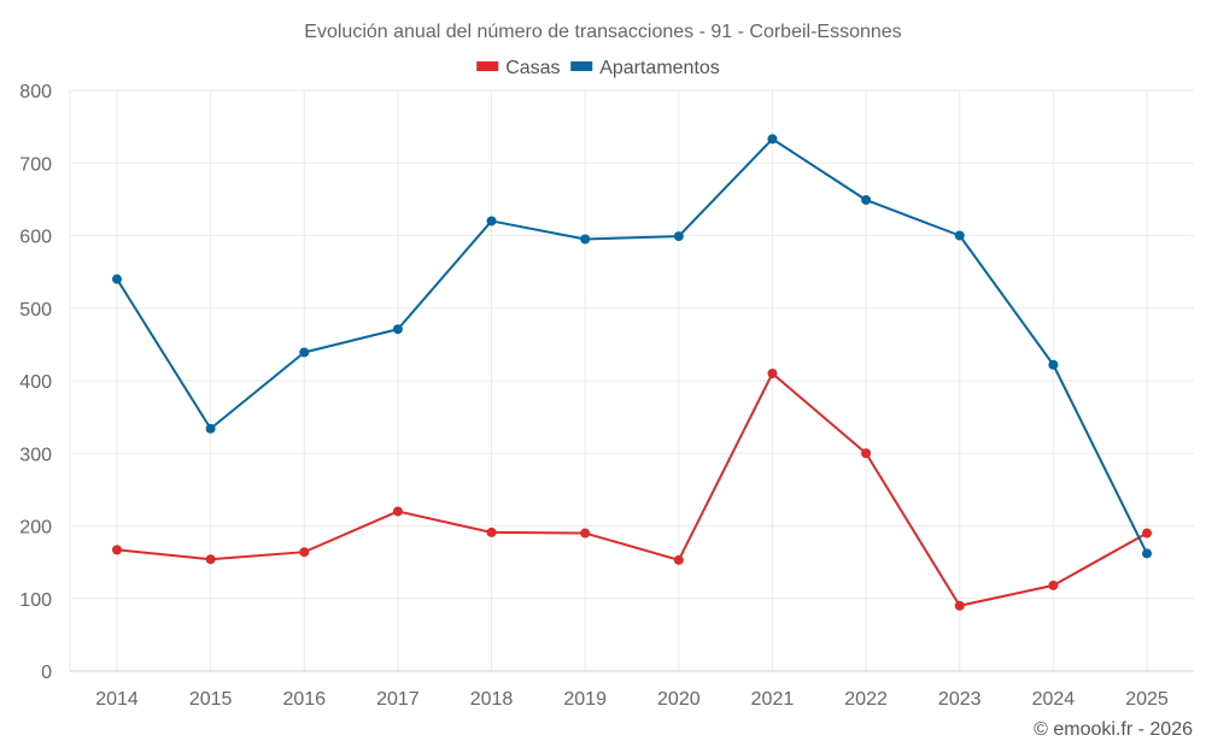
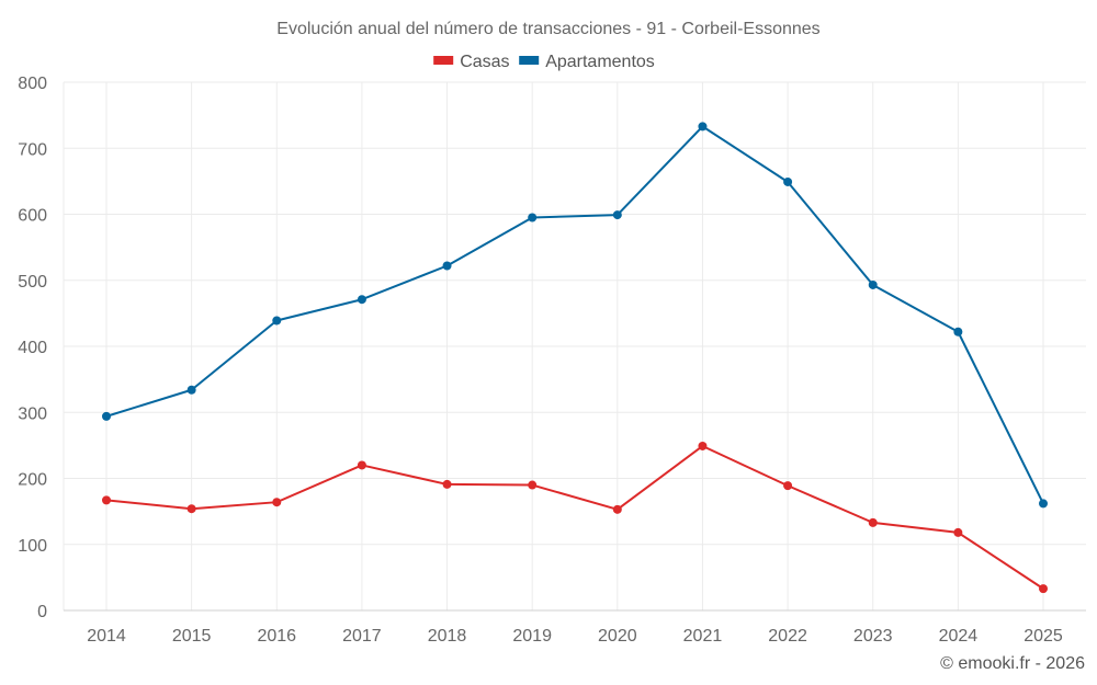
Apartamentos/2014: 540 -> 290
Apartamentos/2018: 620 -> 520
Casas/2021: 410 -> 250
Casas/2022: 300 -> 190
Casas/2023: 90 -> 130
Apartamentos/2023: 600 -> 490
Casas/2025: 190 -> 30
